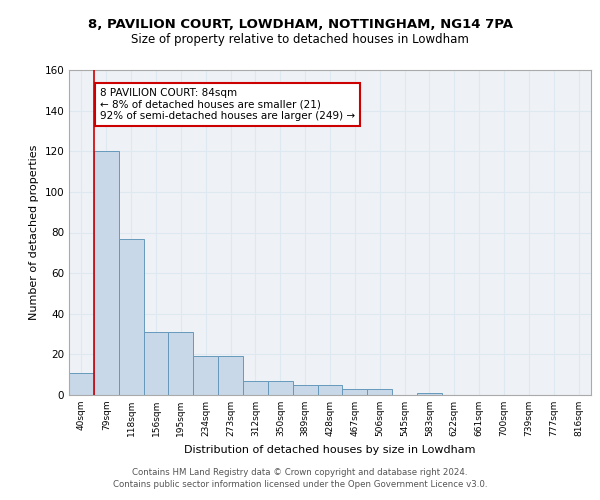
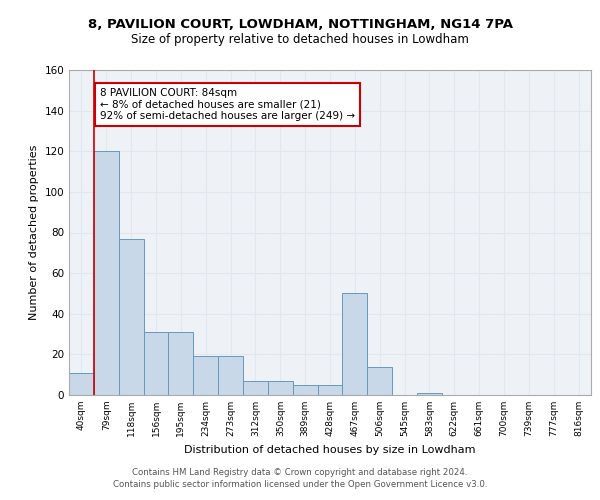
467sqm: 3 -> 50
506sqm: 3 -> 14
